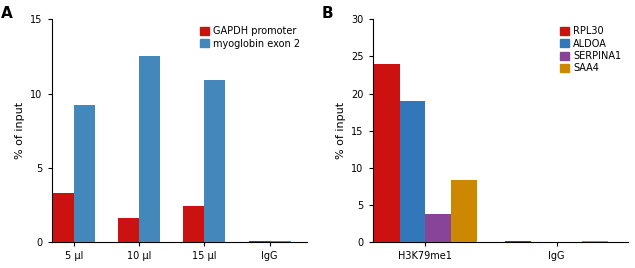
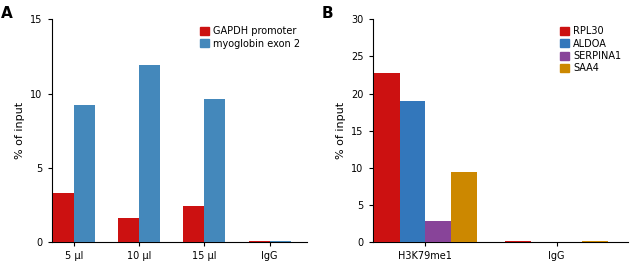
myoglobin exon 2/10 μl: 12.5 -> 11.9
myoglobin exon 2/15 μl: 10.9 -> 9.6
RPL30/H3K79me1: 24.0 -> 22.8
SERPINA1/H3K79me1: 3.8 -> 2.8
SAA4/H3K79me1: 8.4 -> 9.4
